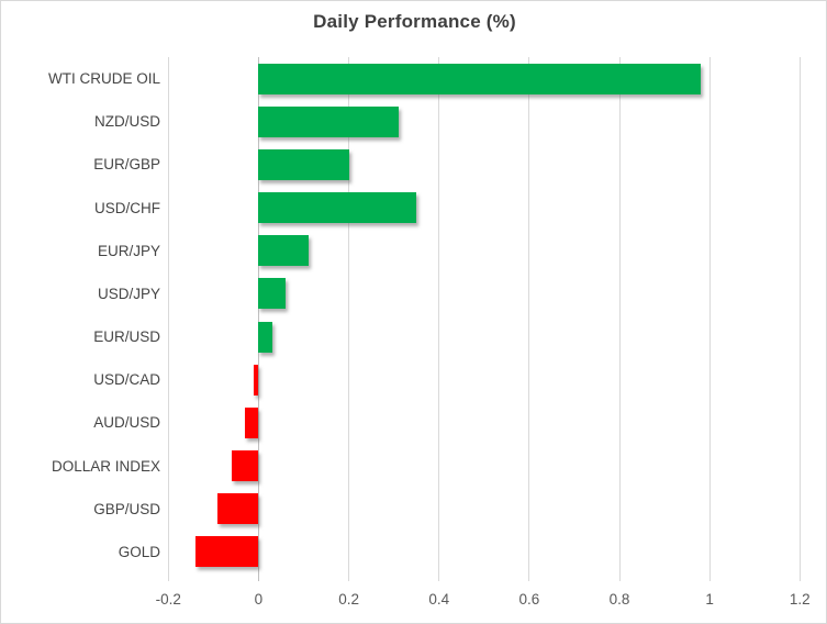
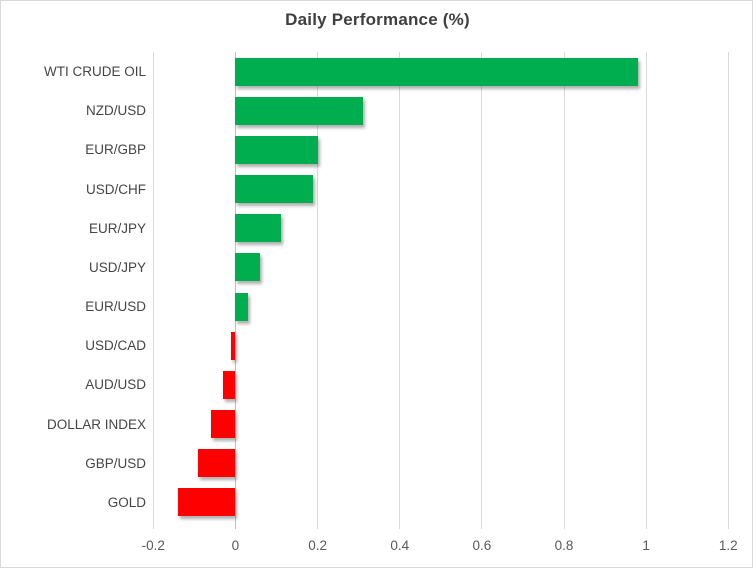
USD/CHF: 0.35 -> 0.19
